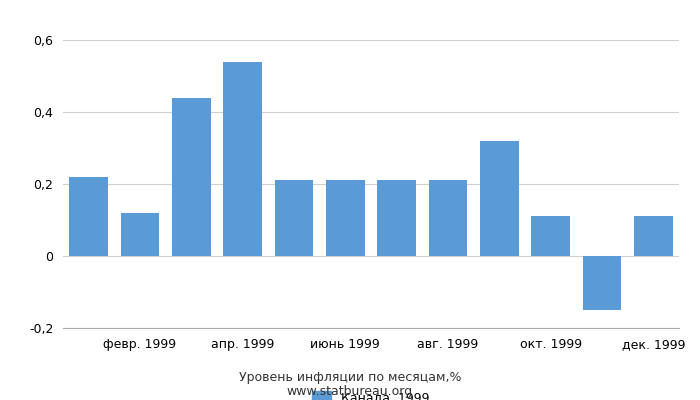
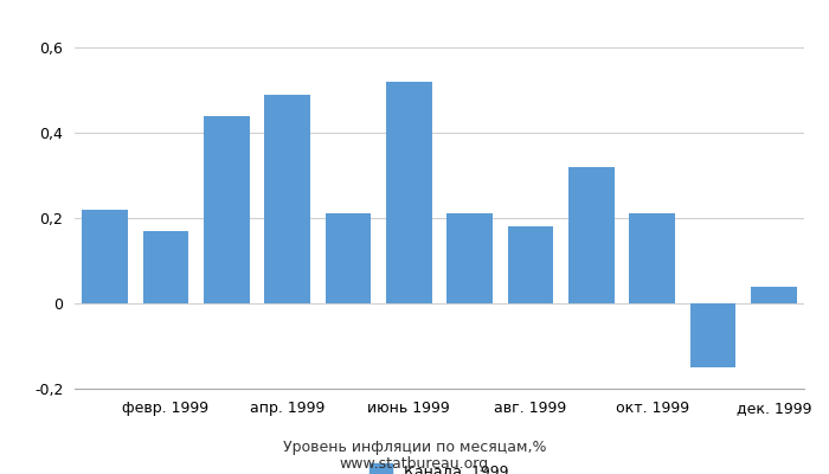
февр. 1999: 0,12 -> 0,17
апр. 1999: 0,54 -> 0,49
июнь 1999: 0,21 -> 0,52
авг. 1999: 0,21 -> 0,18
окт. 1999: 0,11 -> 0,21
дек. 1999: 0,11 -> 0,04
